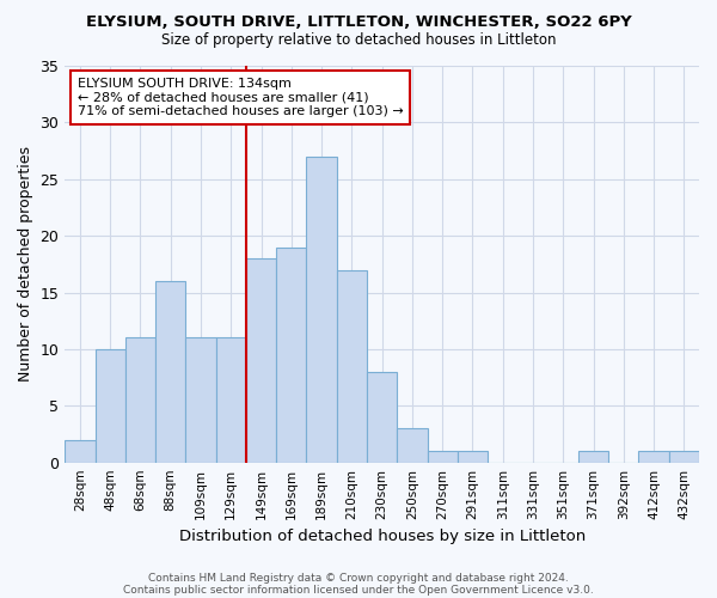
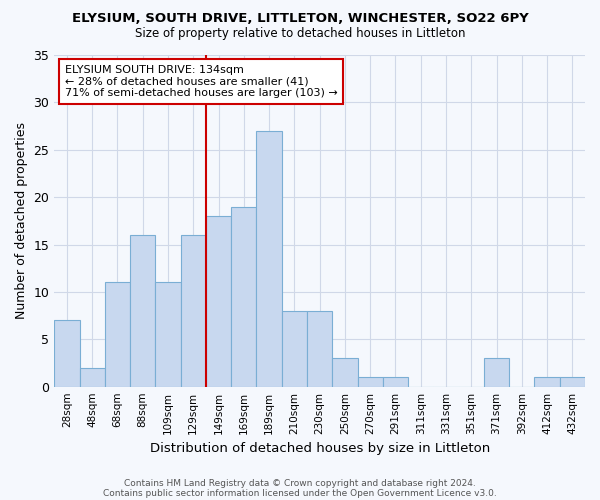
28sqm: 2 -> 7
48sqm: 10 -> 2
129sqm: 11 -> 16
210sqm: 17 -> 8
371sqm: 1 -> 3
